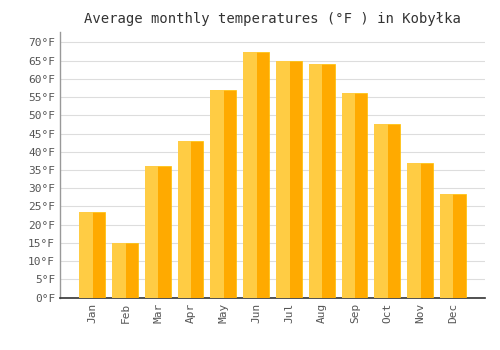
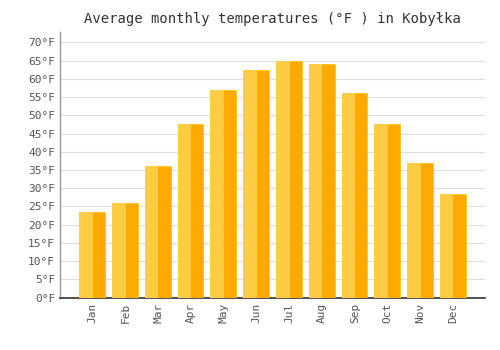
Feb: 15.0°F -> 26.0°F
Apr: 43.0°F -> 47.5°F
Jun: 67.5°F -> 62.5°F
